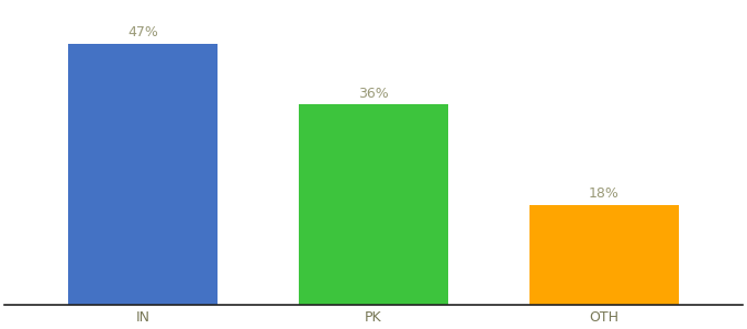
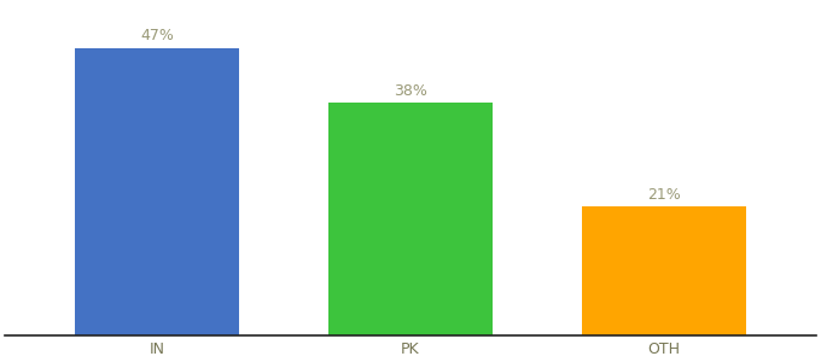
PK: 36% -> 38%
OTH: 18% -> 21%
